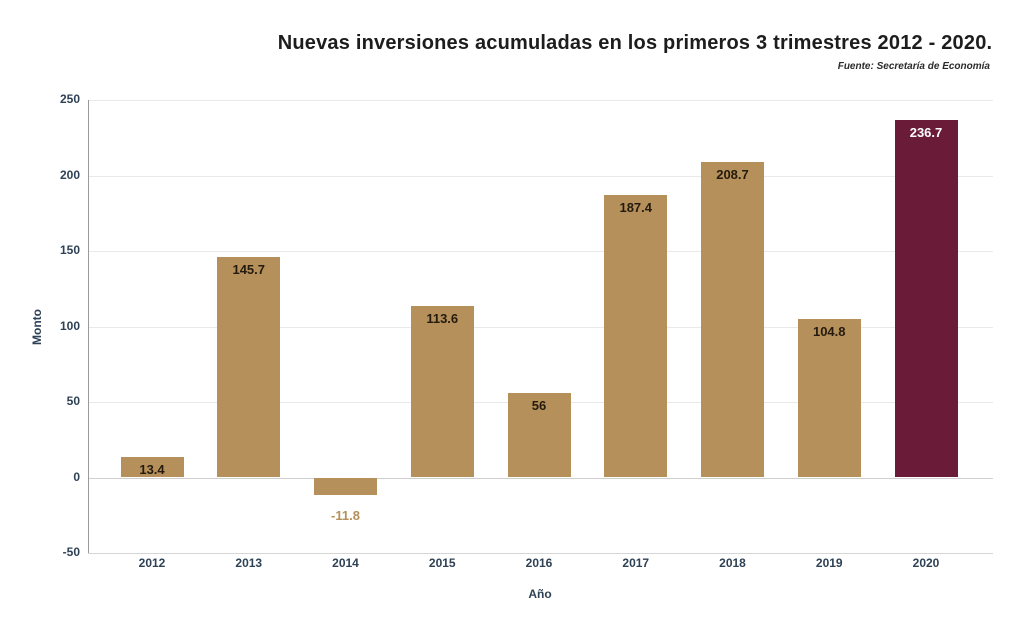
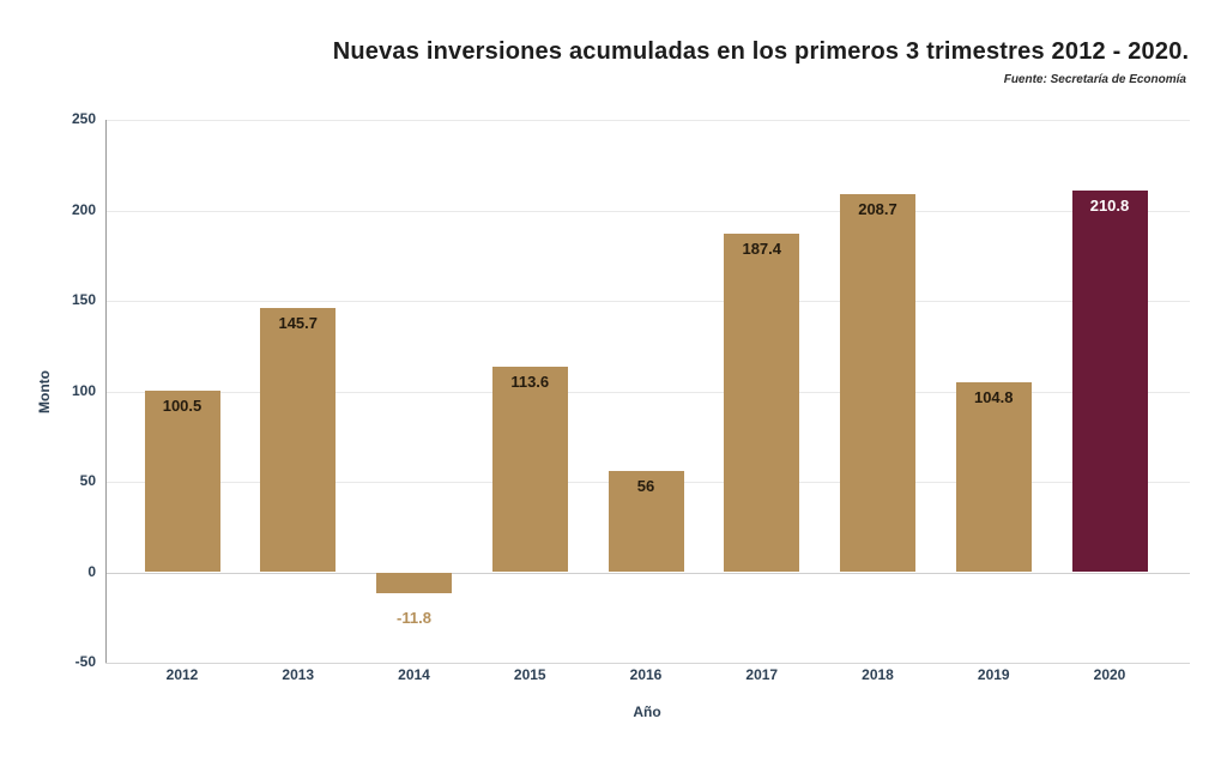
2012: 13.4 -> 100.5
2020: 236.7 -> 210.8
